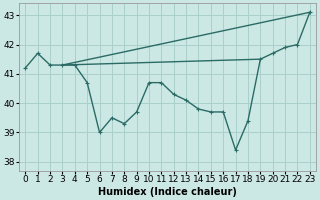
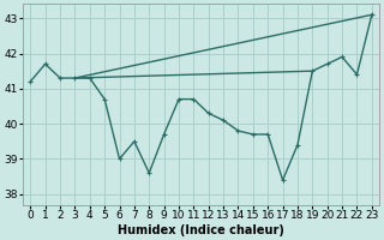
8: 39.3 -> 38.6
22: 42.0 -> 41.4
